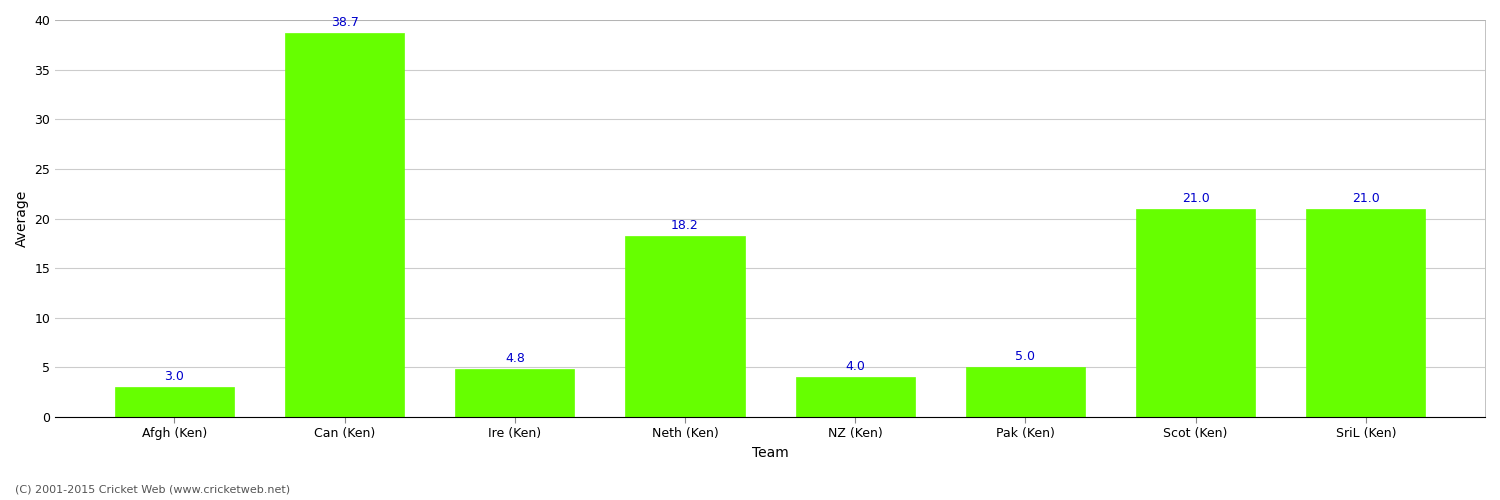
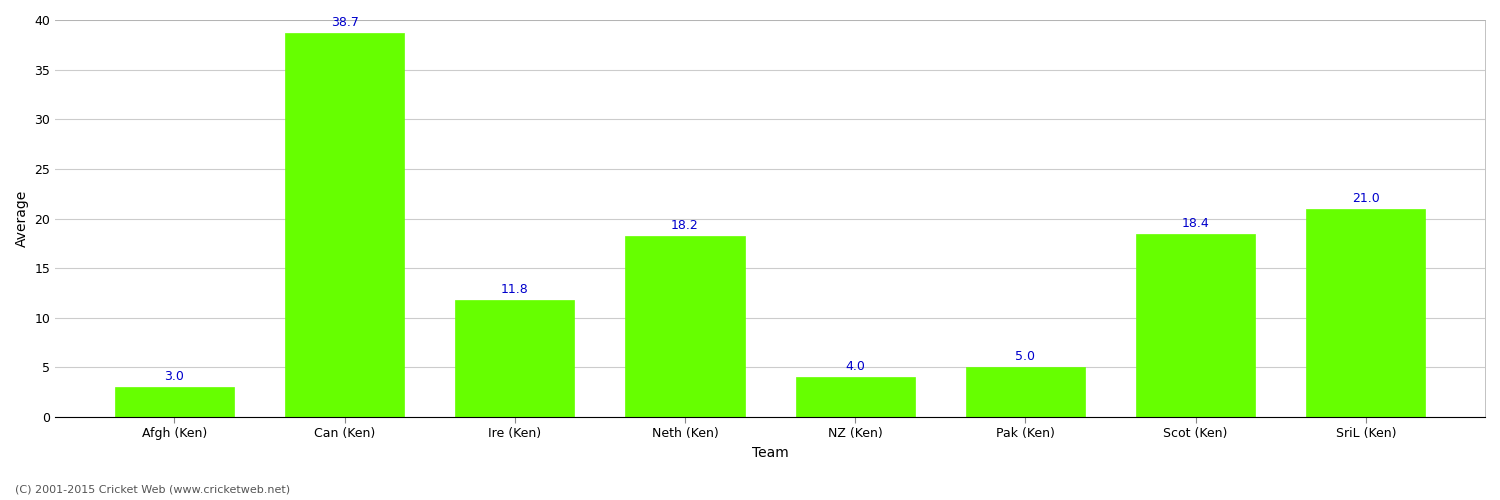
Ire (Ken): 4.8 -> 11.8
Scot (Ken): 21.0 -> 18.4
